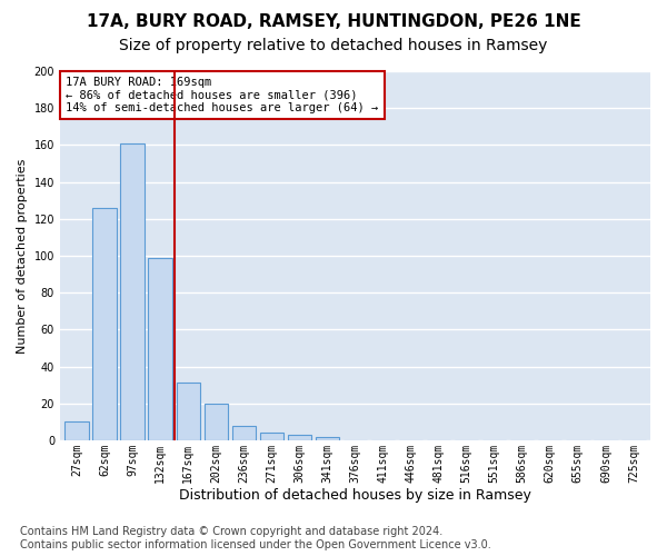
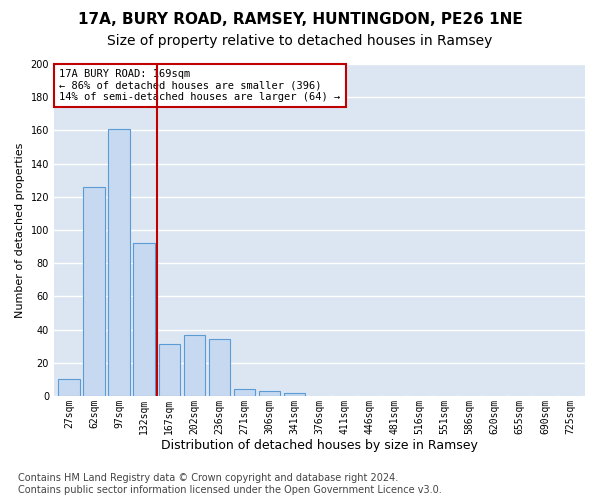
132sqm: 99 -> 92
202sqm: 20 -> 37
236sqm: 8 -> 34
